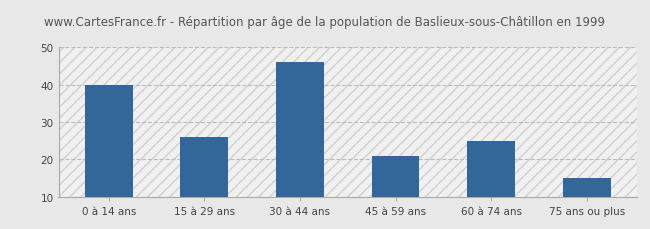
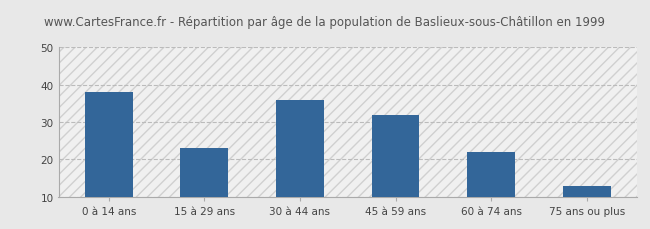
0 à 14 ans: 40 -> 38
15 à 29 ans: 26 -> 23
30 à 44 ans: 46 -> 36
45 à 59 ans: 21 -> 32
60 à 74 ans: 25 -> 22
75 ans ou plus: 15 -> 13
